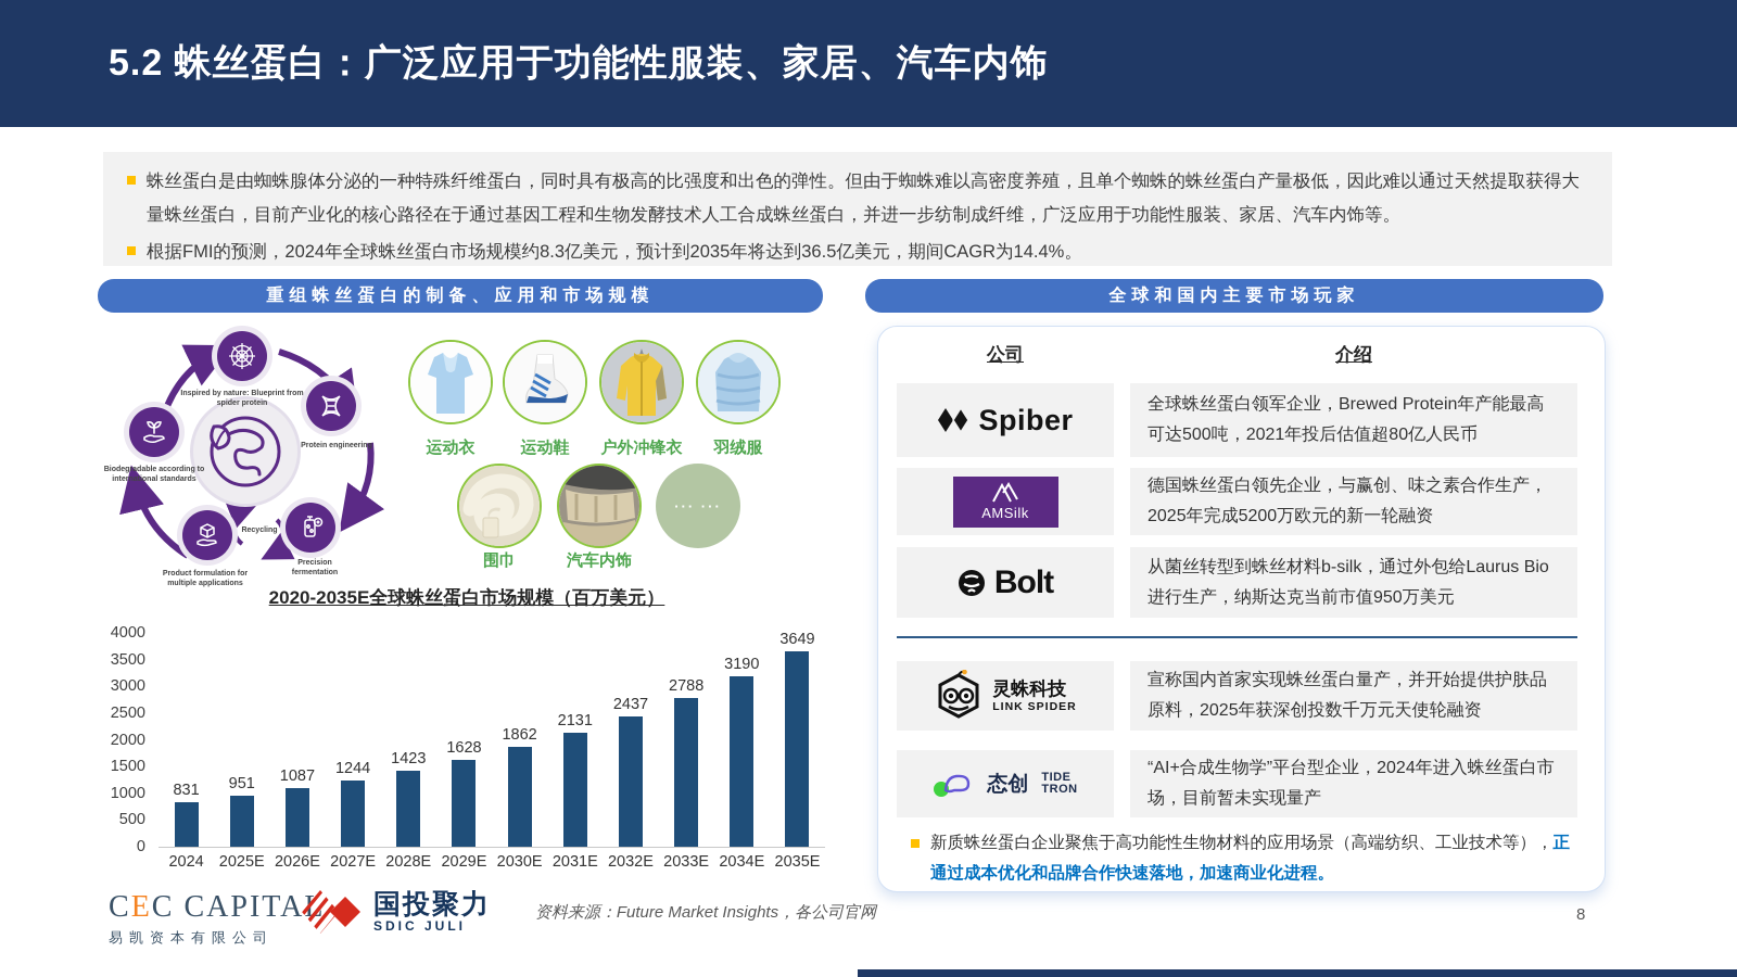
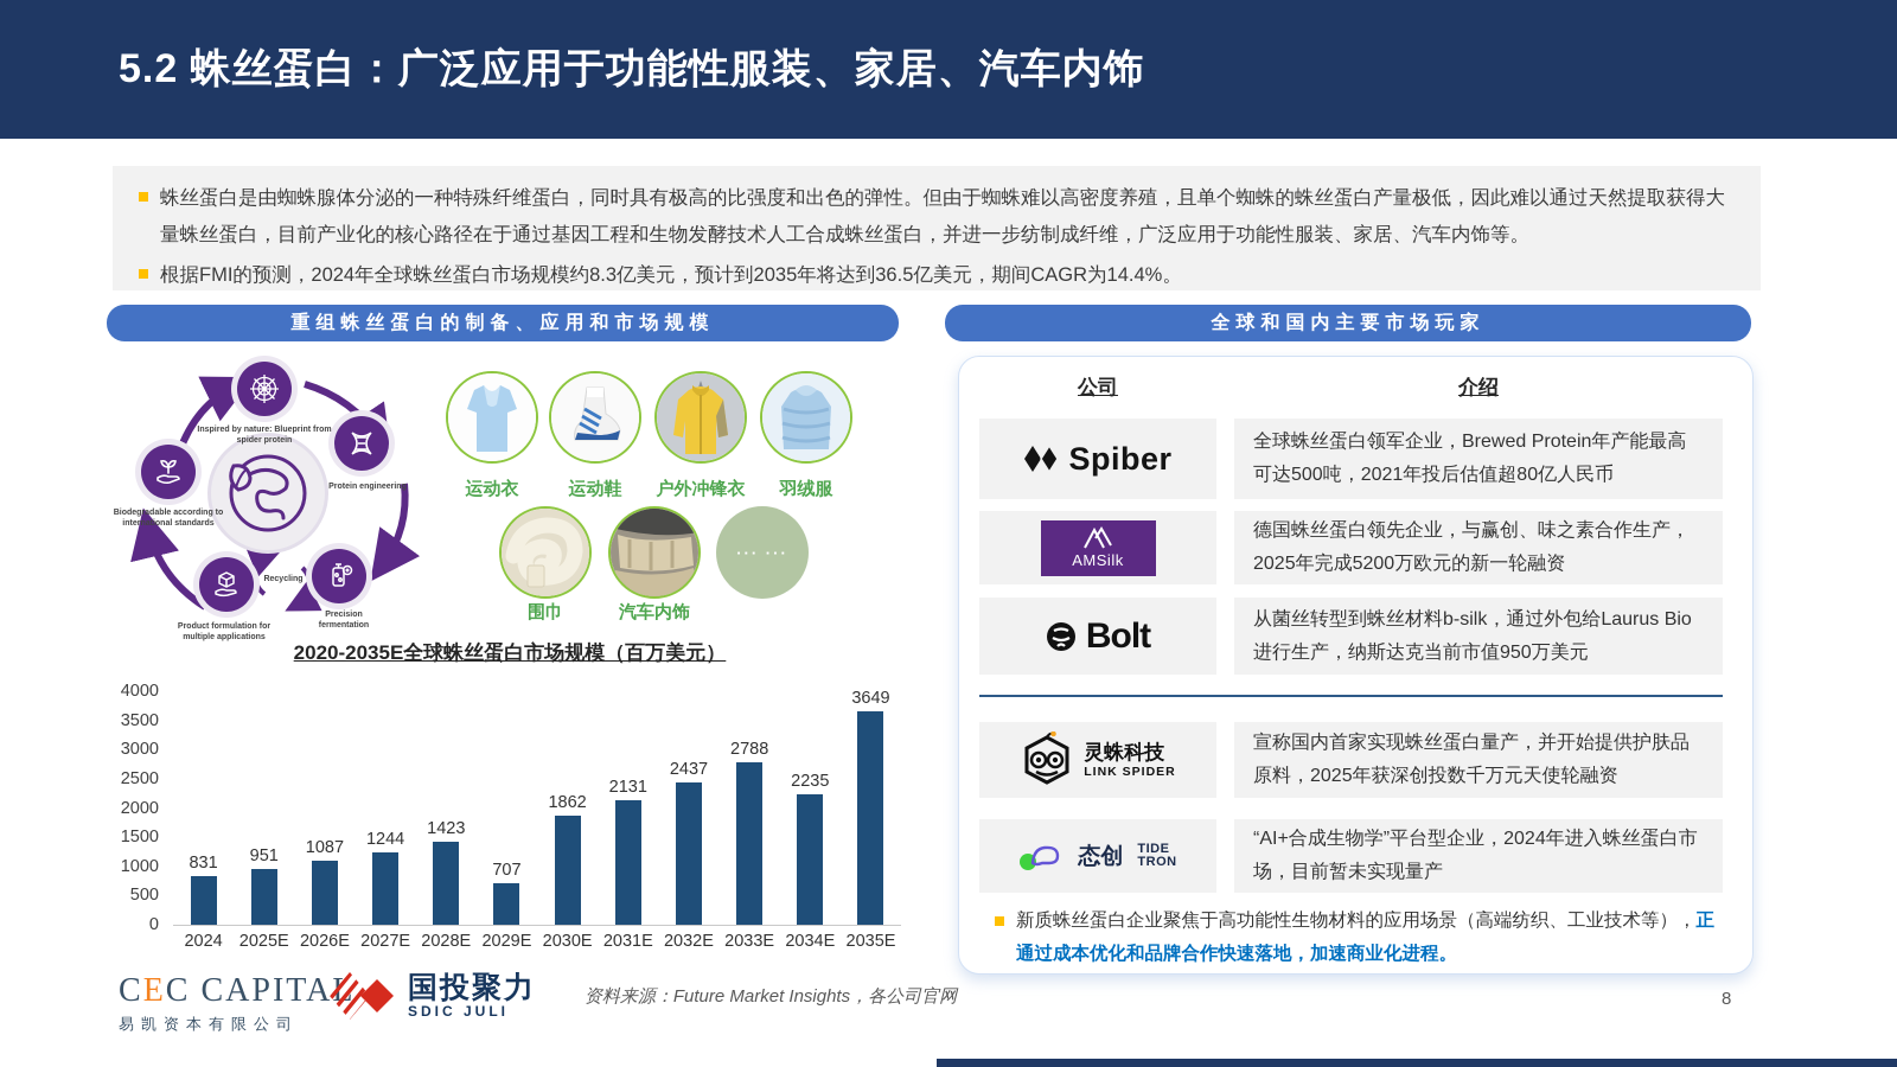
2029E: 1628 -> 707
2034E: 3190 -> 2235
